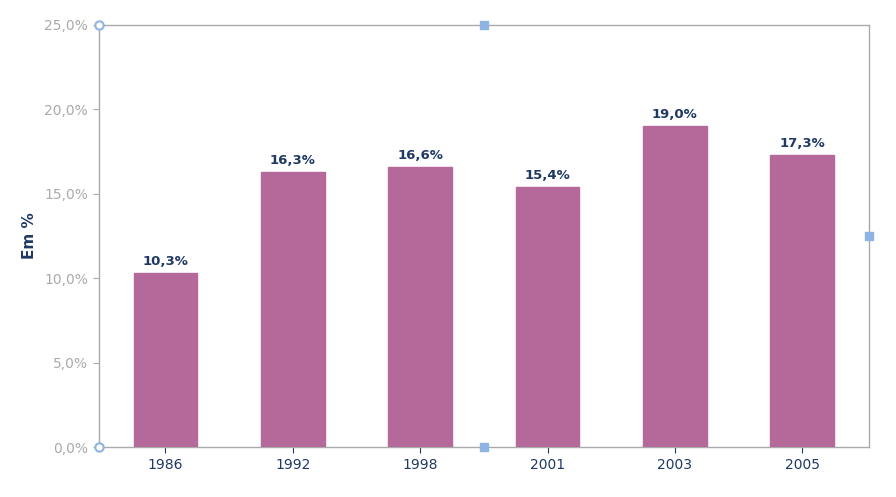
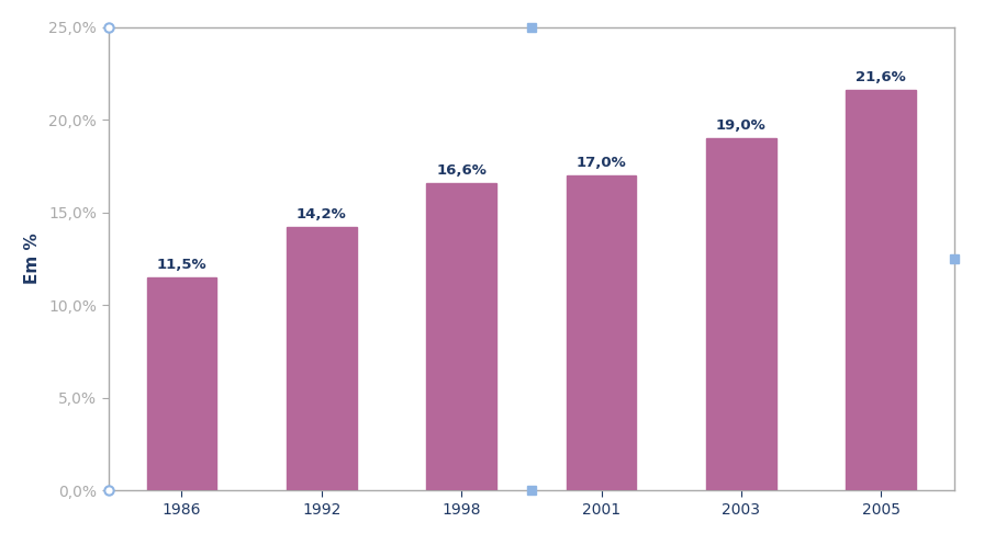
1986: 10,3% -> 11,5%
1992: 16,3% -> 14,2%
2001: 15,4% -> 17,0%
2005: 17,3% -> 21,6%
